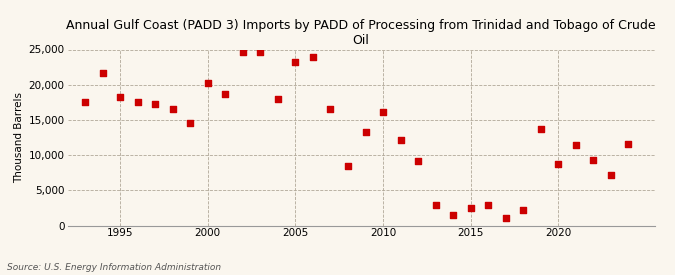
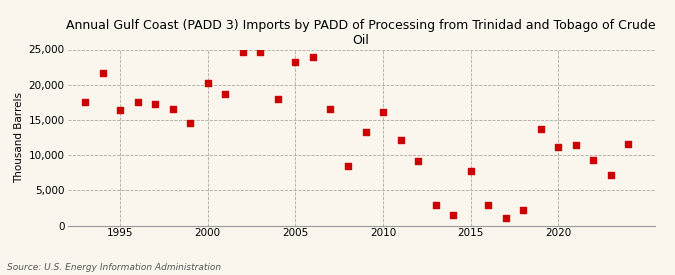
1995: 18,200 -> 16,400
2015: 2,500 -> 7,800
2020: 8,700 -> 11,200
